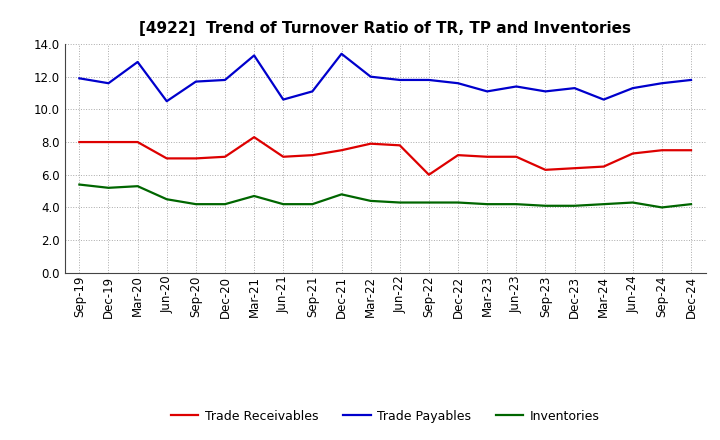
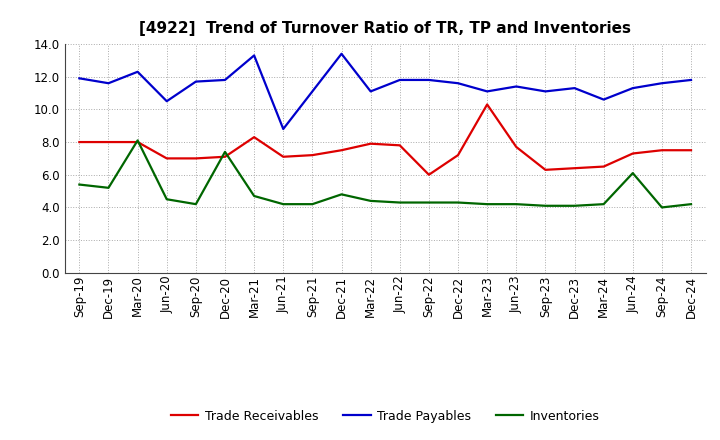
Trade Payables/Mar-20: 12.9 -> 12.3
Inventories/Mar-20: 5.3 -> 8.1
Inventories/Dec-20: 4.2 -> 7.4
Trade Payables/Jun-21: 10.6 -> 8.8
Trade Payables/Mar-22: 12.0 -> 11.1
Trade Receivables/Mar-23: 7.1 -> 10.3
Trade Receivables/Jun-23: 7.1 -> 7.7
Inventories/Jun-24: 4.3 -> 6.1
